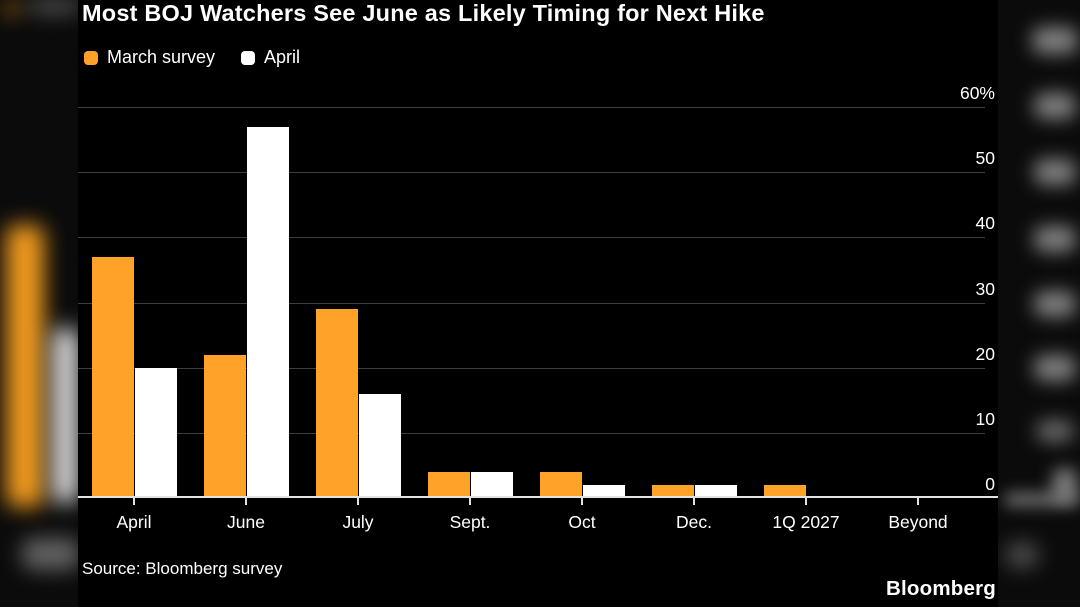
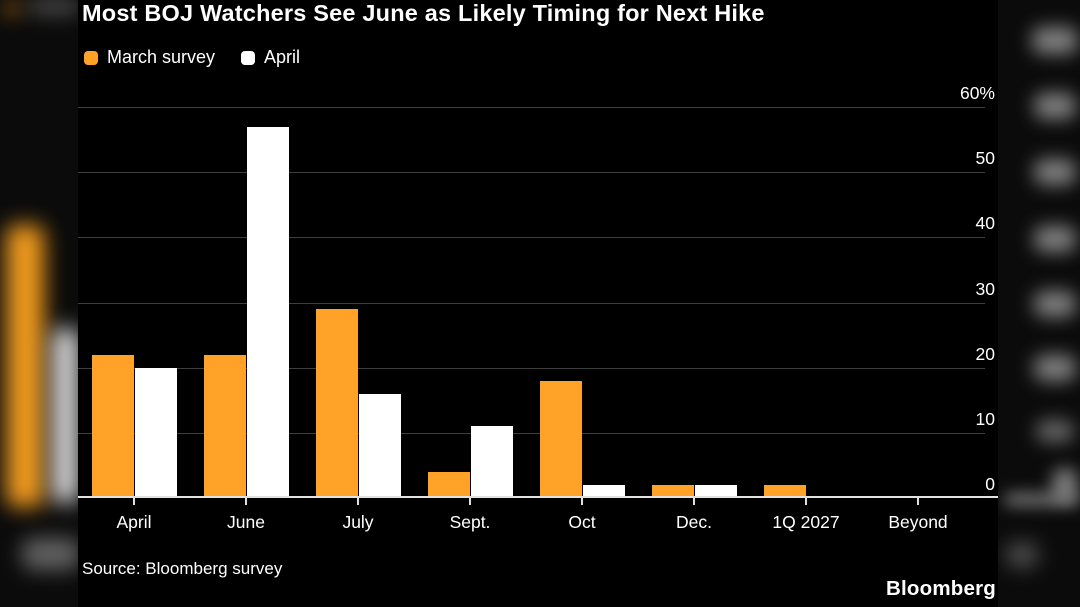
March survey/April: 37% -> 22%
April/Sept.: 4% -> 11%
March survey/Oct: 4% -> 18%
